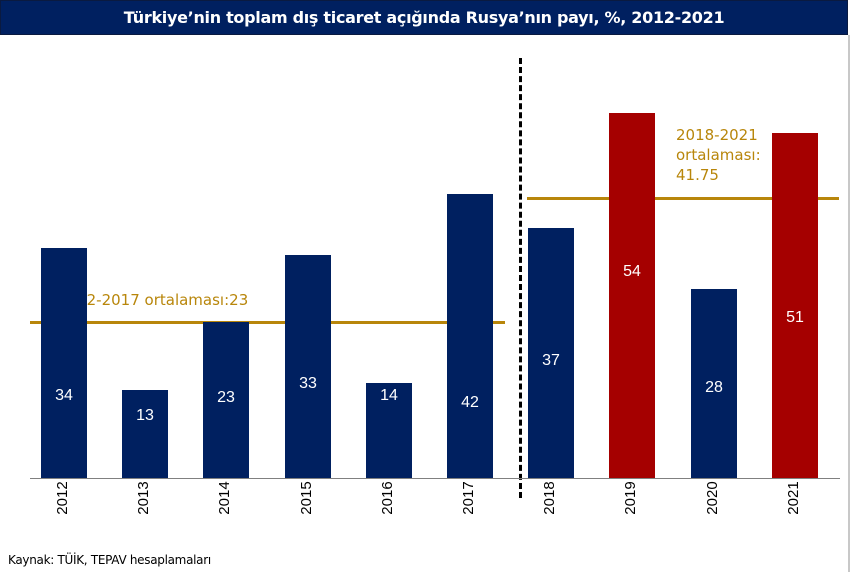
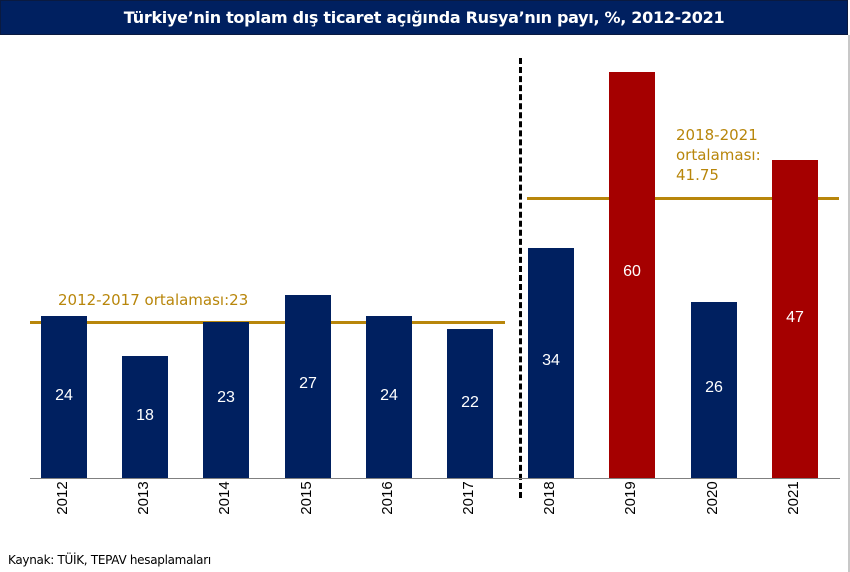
2012: 34 -> 24
2013: 13 -> 18
2015: 33 -> 27
2016: 14 -> 24
2017: 42 -> 22
2018: 37 -> 34
2019: 54 -> 60
2020: 28 -> 26
2021: 51 -> 47
